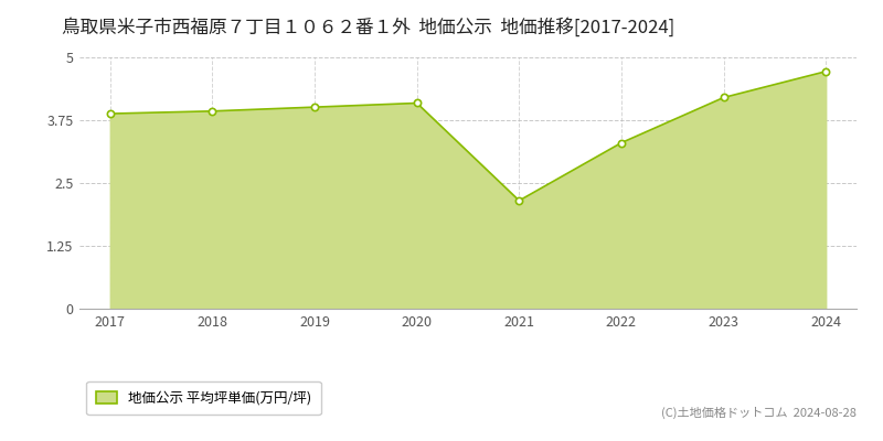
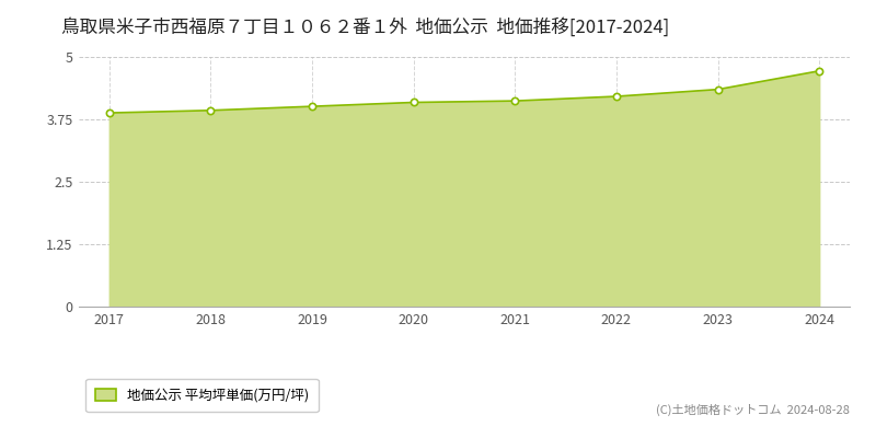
2021: 2.15 -> 4.12
2022: 3.30 -> 4.21
2023: 4.20 -> 4.35
